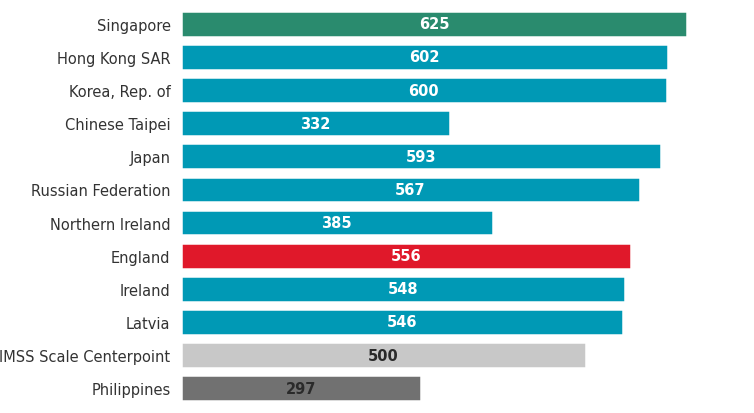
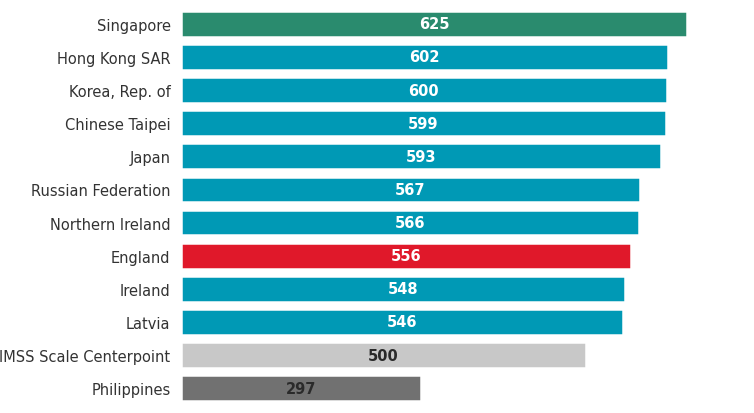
Chinese Taipei: 332 -> 599
Northern Ireland: 385 -> 566
